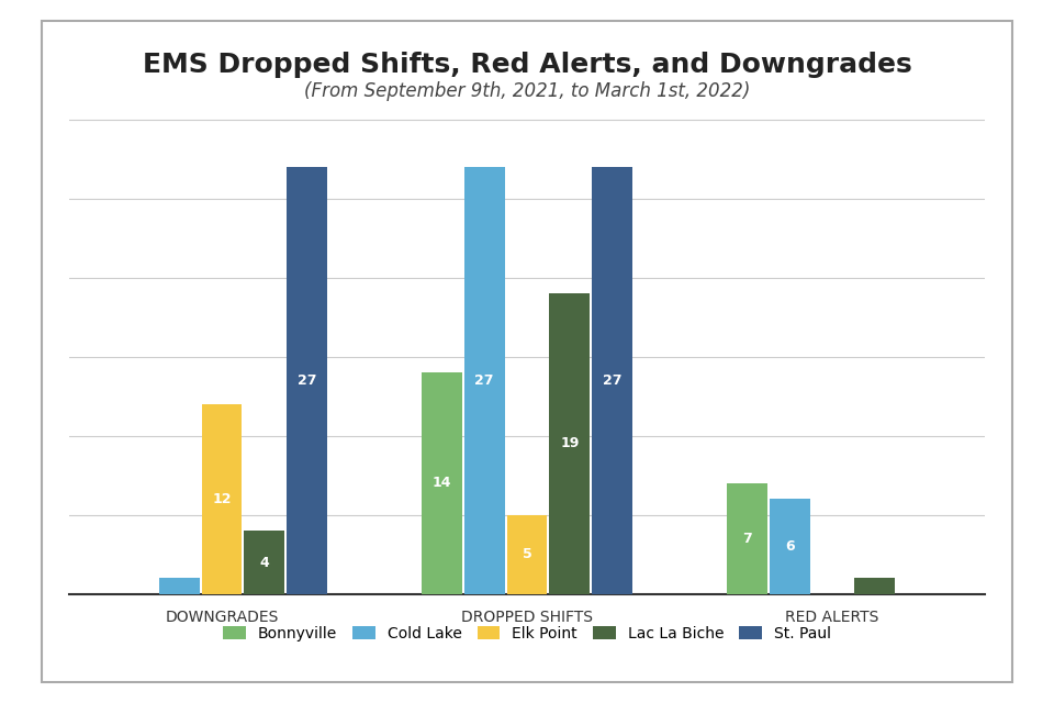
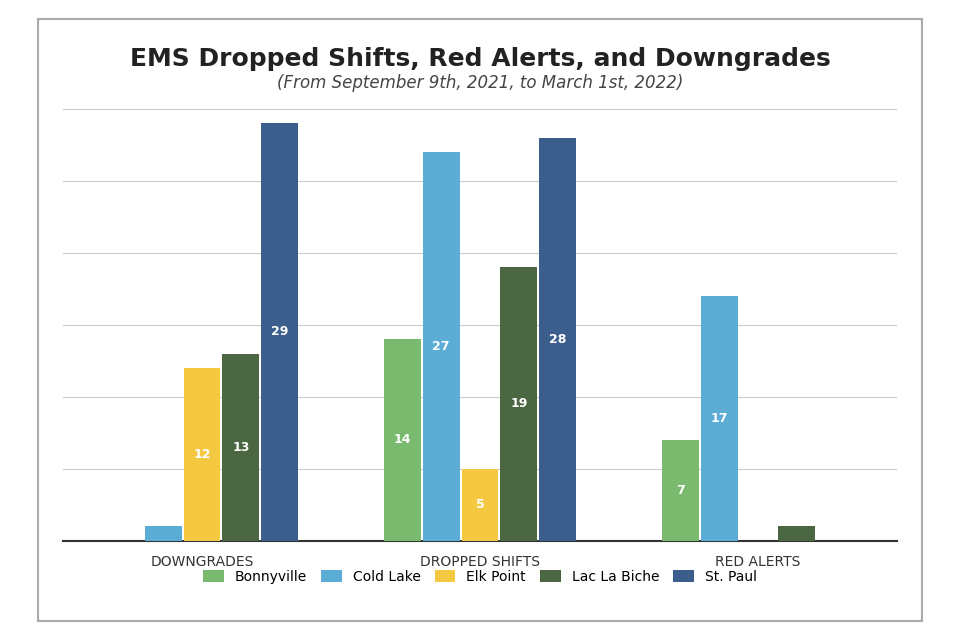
Lac La Biche/DOWNGRADES: 4 -> 13
St. Paul/DOWNGRADES: 27 -> 29
St. Paul/DROPPED SHIFTS: 27 -> 28
Cold Lake/RED ALERTS: 6 -> 17
